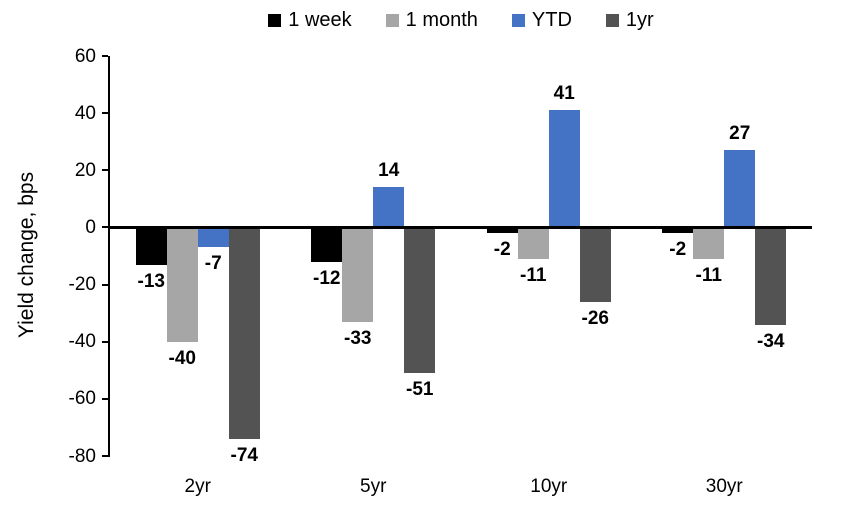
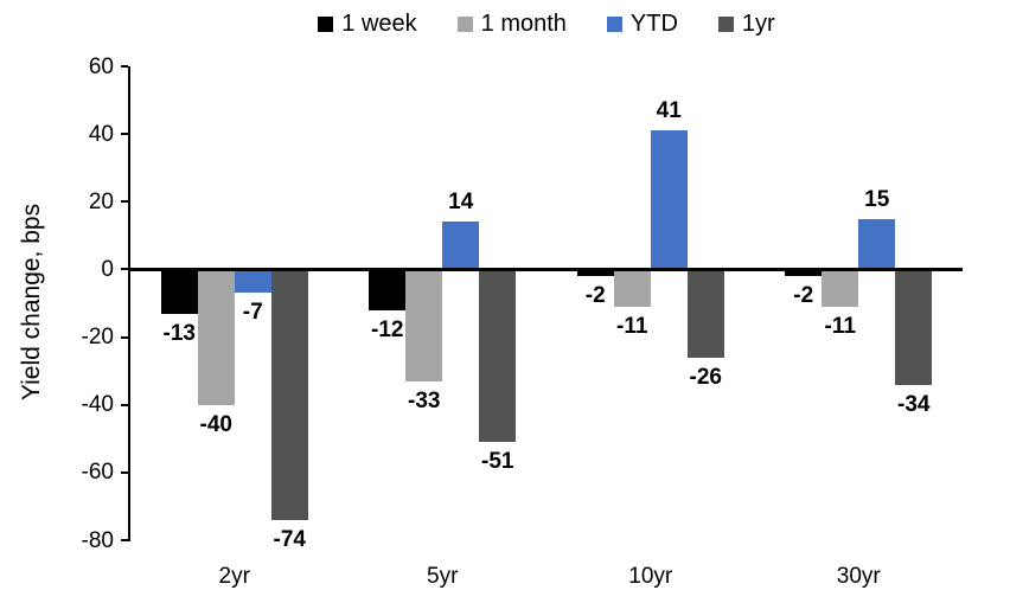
YTD/30yr: 27 -> 15
